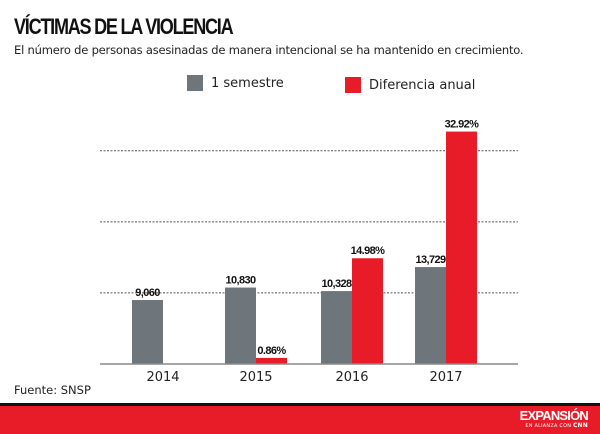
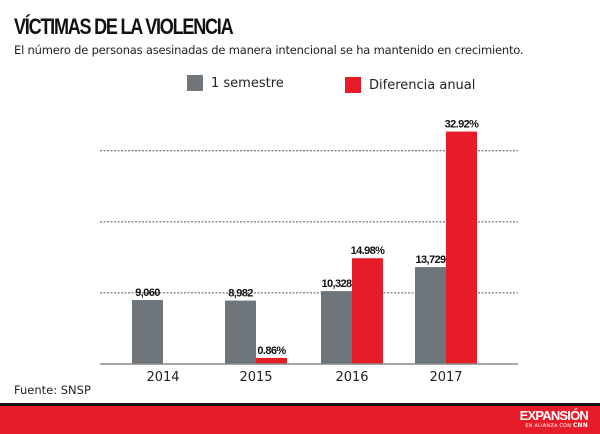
1 semestre/2015: 10,830 -> 8,982
